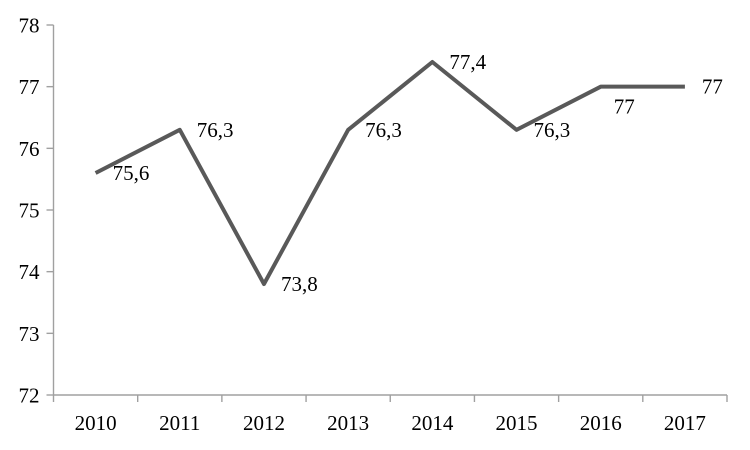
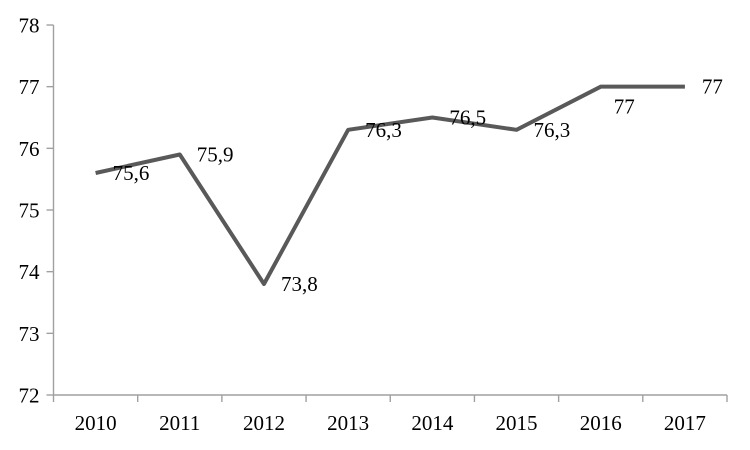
2011: 76,3 -> 75,9
2014: 77,4 -> 76,5
